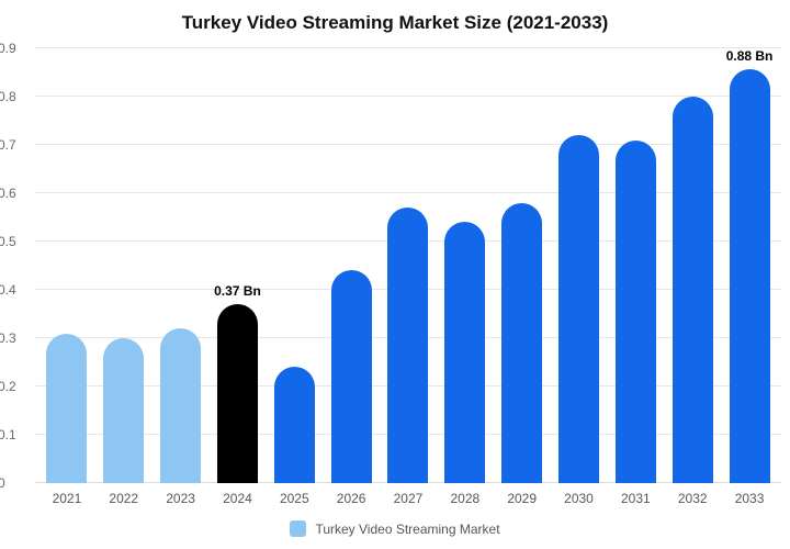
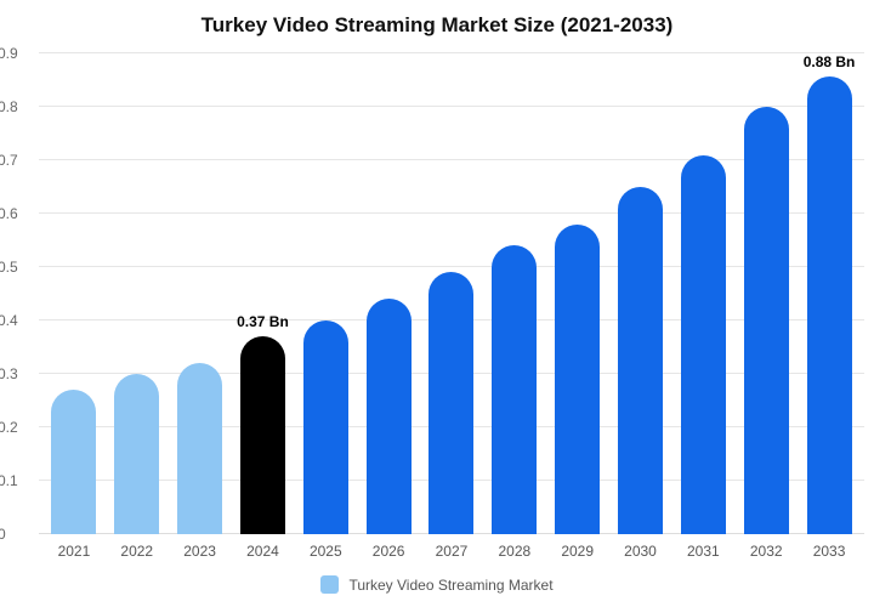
2021: 0.31 -> 0.27
2025: 0.24 -> 0.40
2027: 0.57 -> 0.49
2030: 0.72 -> 0.65
